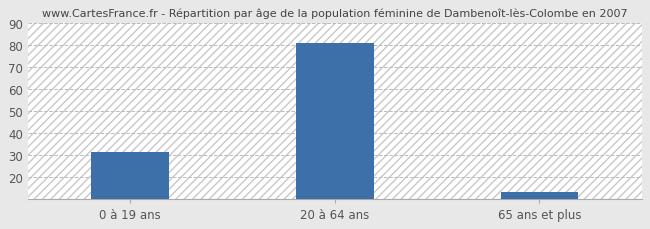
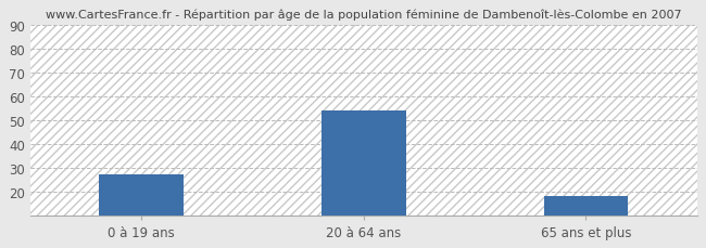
0 à 19 ans: 31 -> 27
20 à 64 ans: 81 -> 54
65 ans et plus: 13 -> 18
